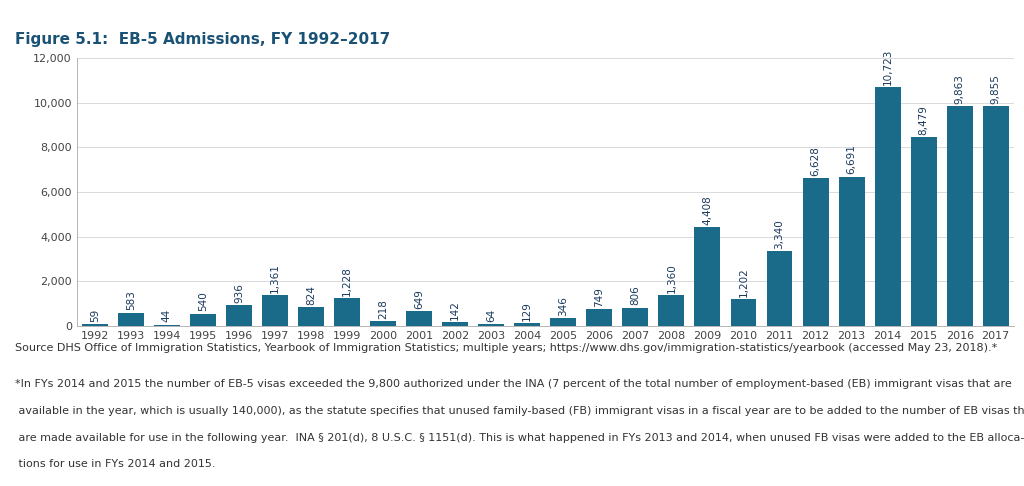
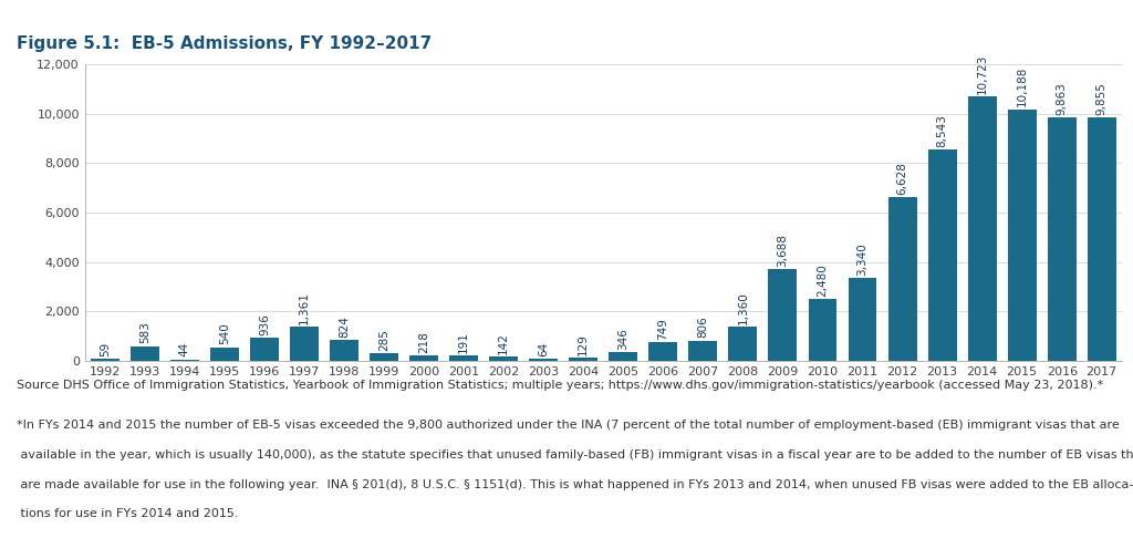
1999: 1,228 -> 285
2001: 649 -> 191
2009: 4,408 -> 3,688
2010: 1,202 -> 2,480
2013: 6,691 -> 8,543
2015: 8,479 -> 10,188
